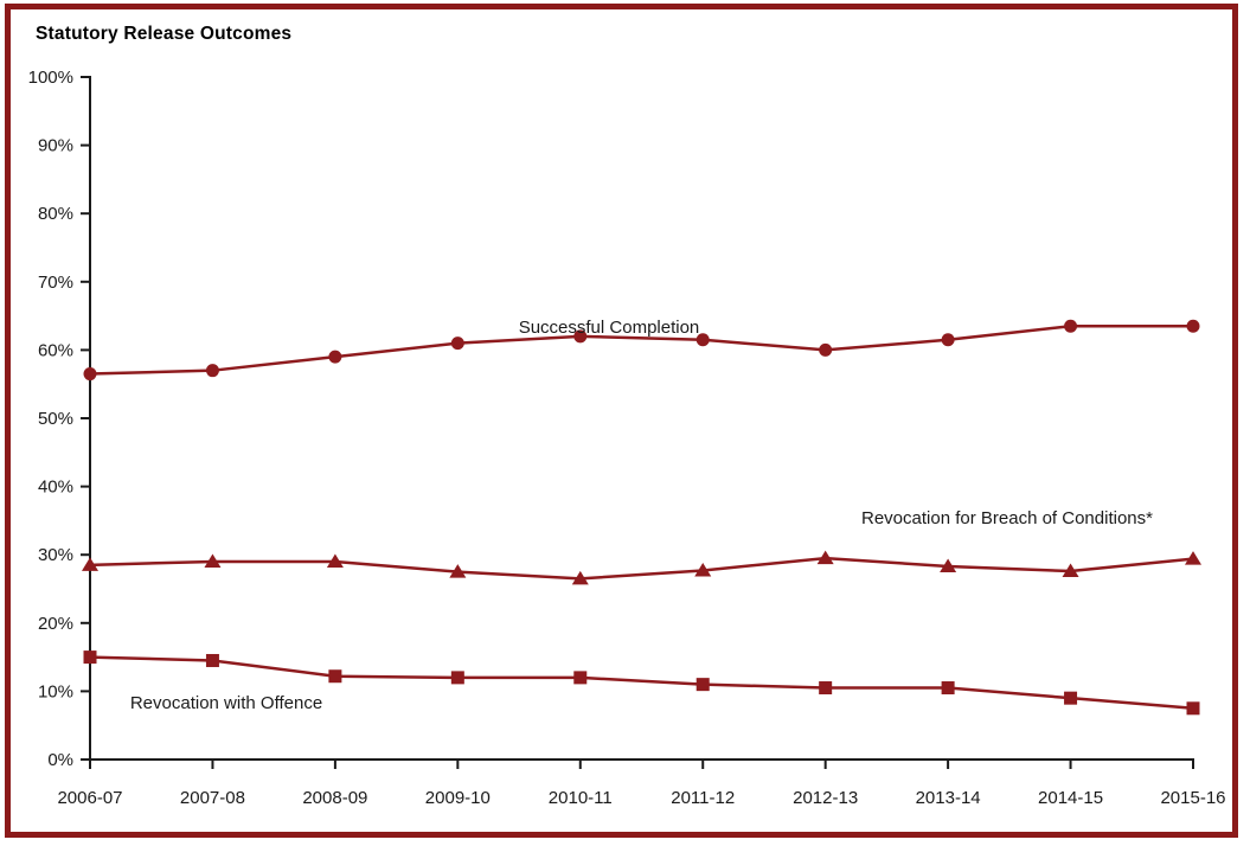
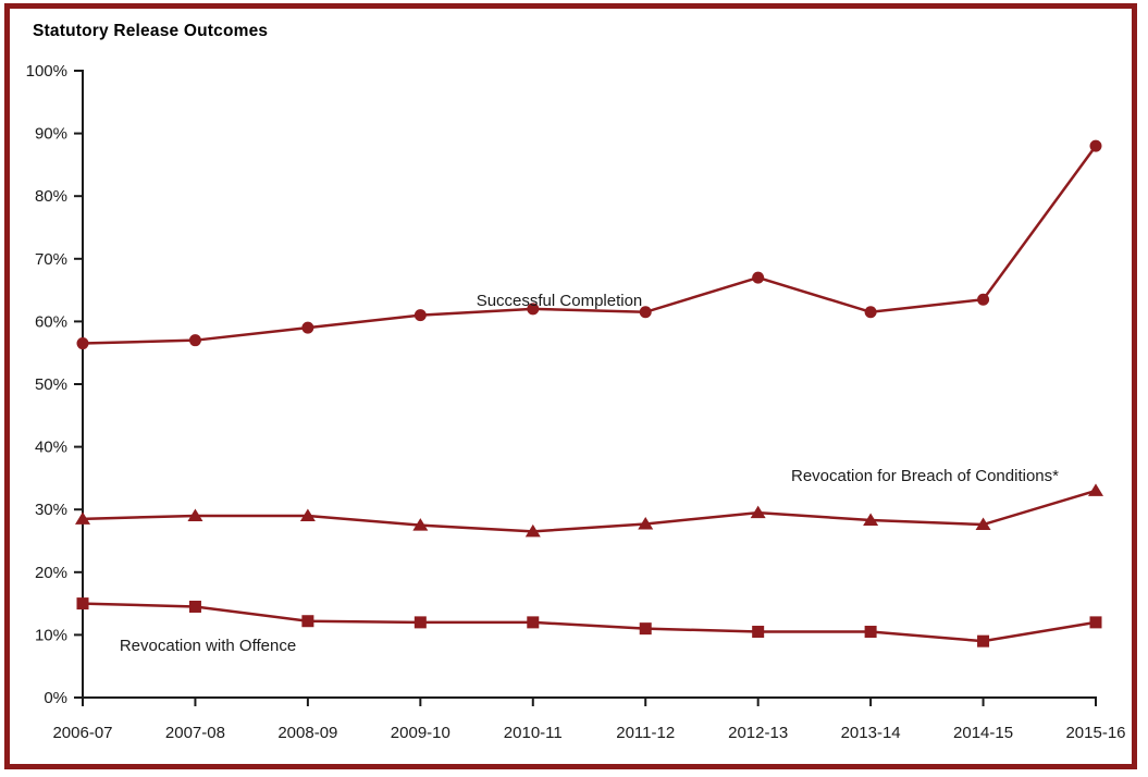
Successful Completion/2012-13: 60% -> 67%
Successful Completion/2015-16: 64% -> 88%
Revocation for Breach of Conditions*/2015-16: 29% -> 33%
Revocation with Offence/2015-16: 8% -> 12%
